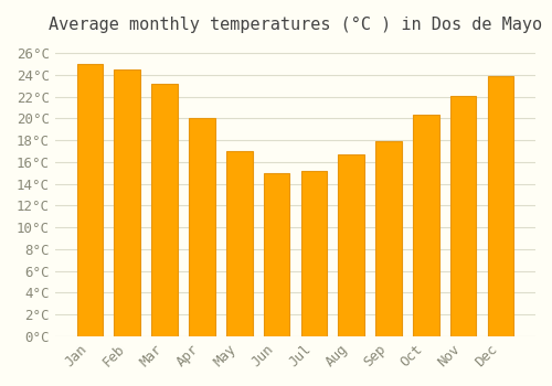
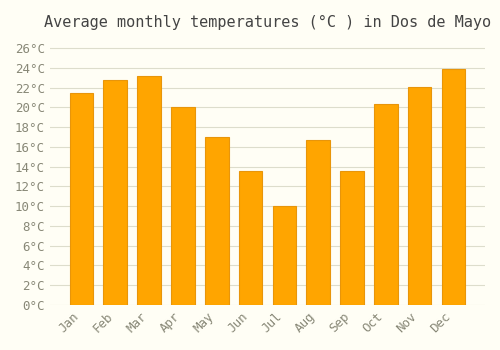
Jan: 25.0°C -> 21.4°C
Feb: 24.5°C -> 22.8°C
Jun: 15.0°C -> 13.6°C
Jul: 15.2°C -> 10.0°C
Sep: 17.9°C -> 13.6°C
